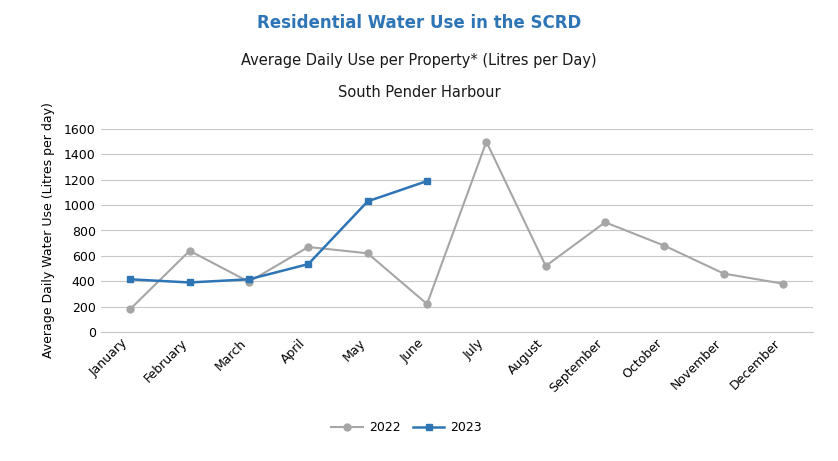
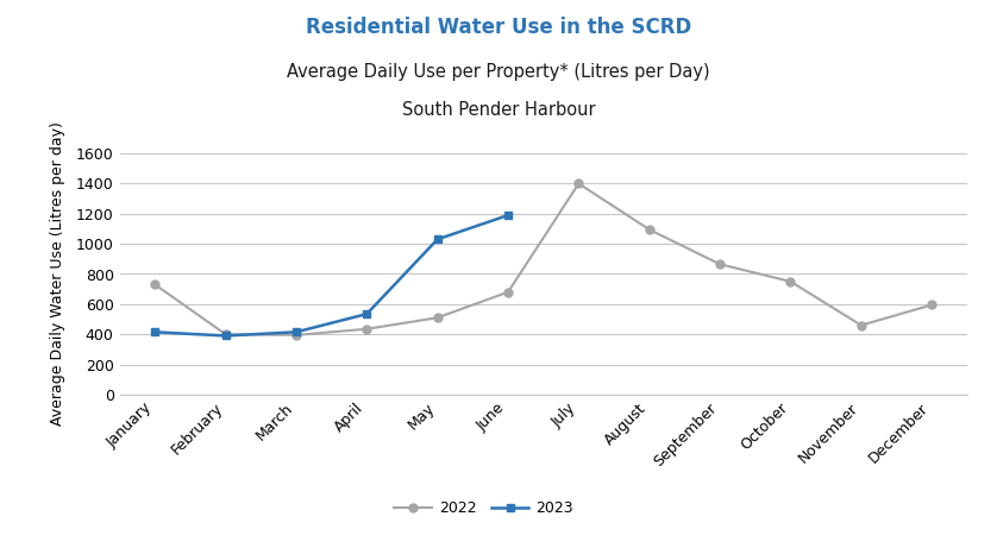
2022/January: 180 -> 730
2022/February: 640 -> 400
2022/April: 670 -> 440
2022/May: 620 -> 510
2022/June: 220 -> 680
2022/July: 1500 -> 1400
2022/August: 520 -> 1100
2022/October: 680 -> 750
2022/December: 380 -> 600
